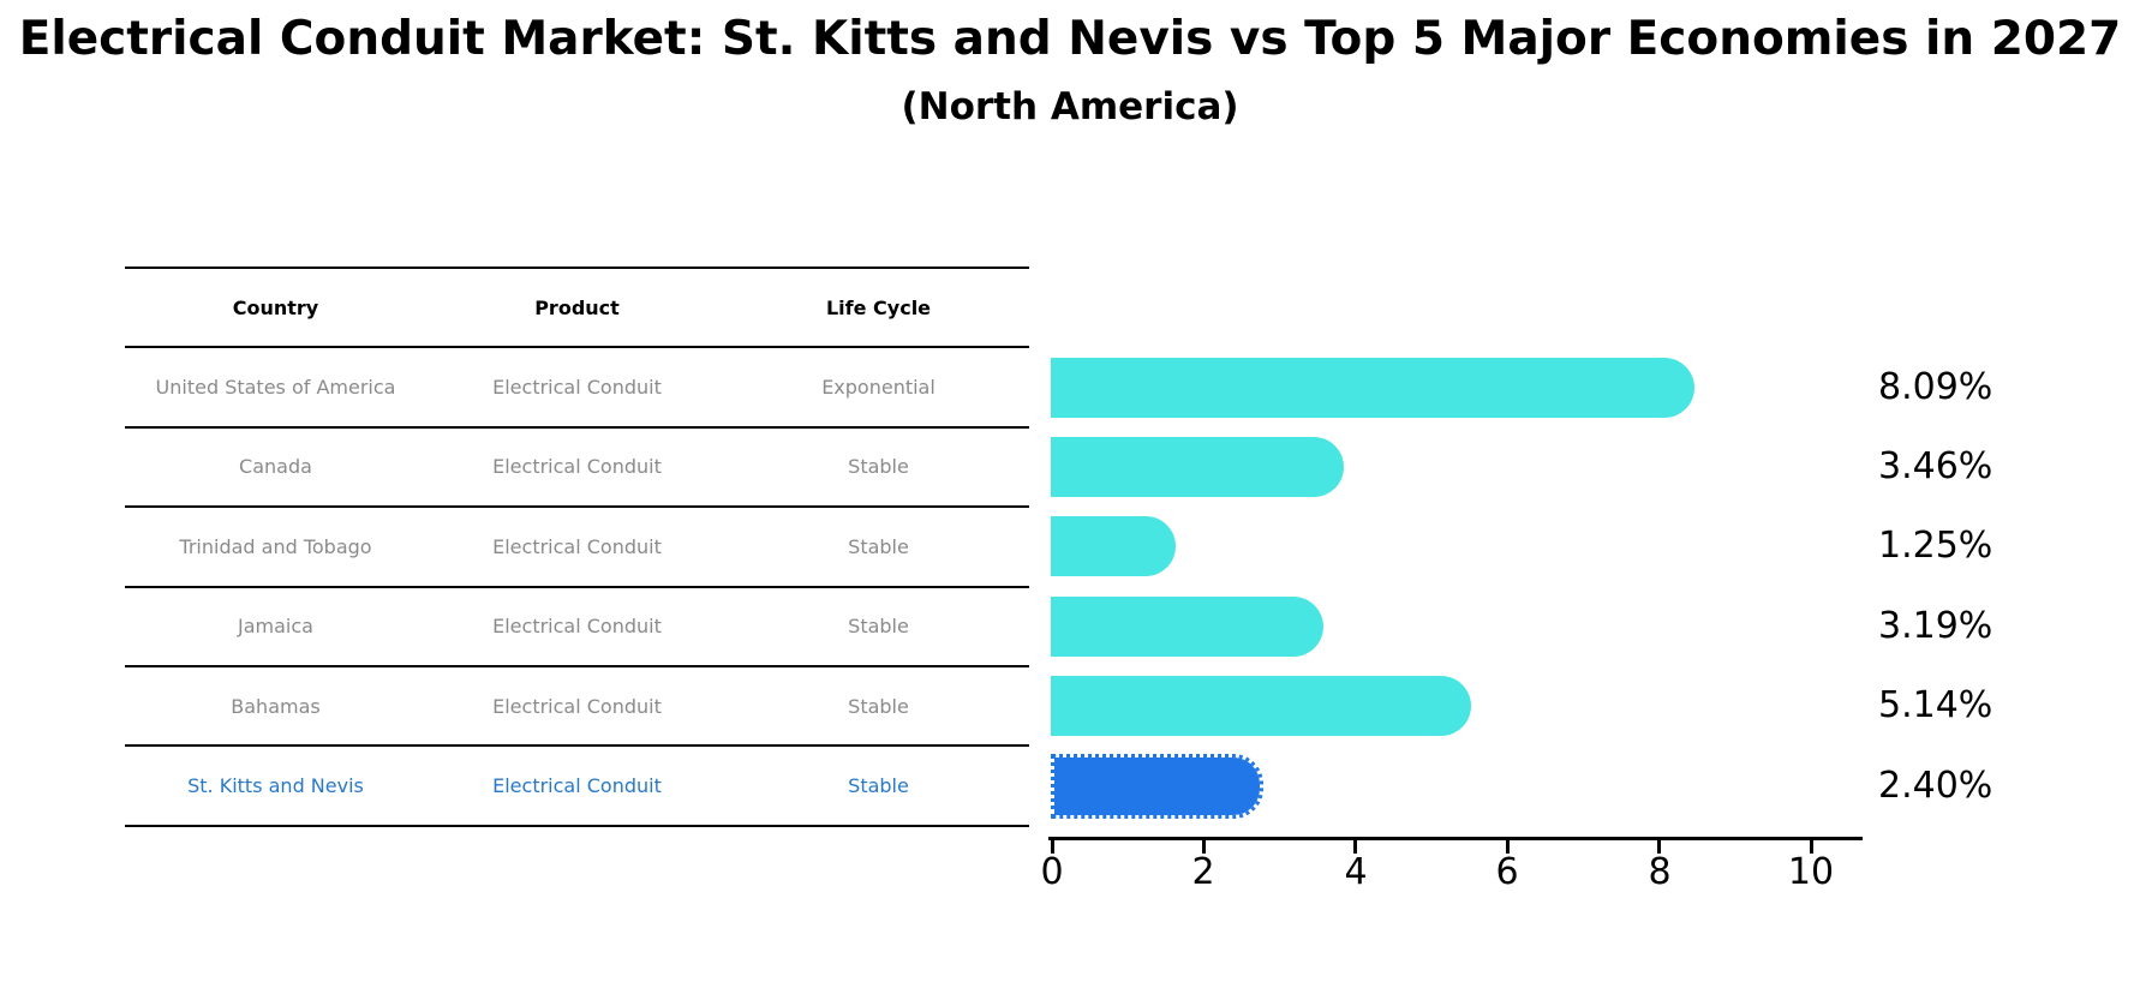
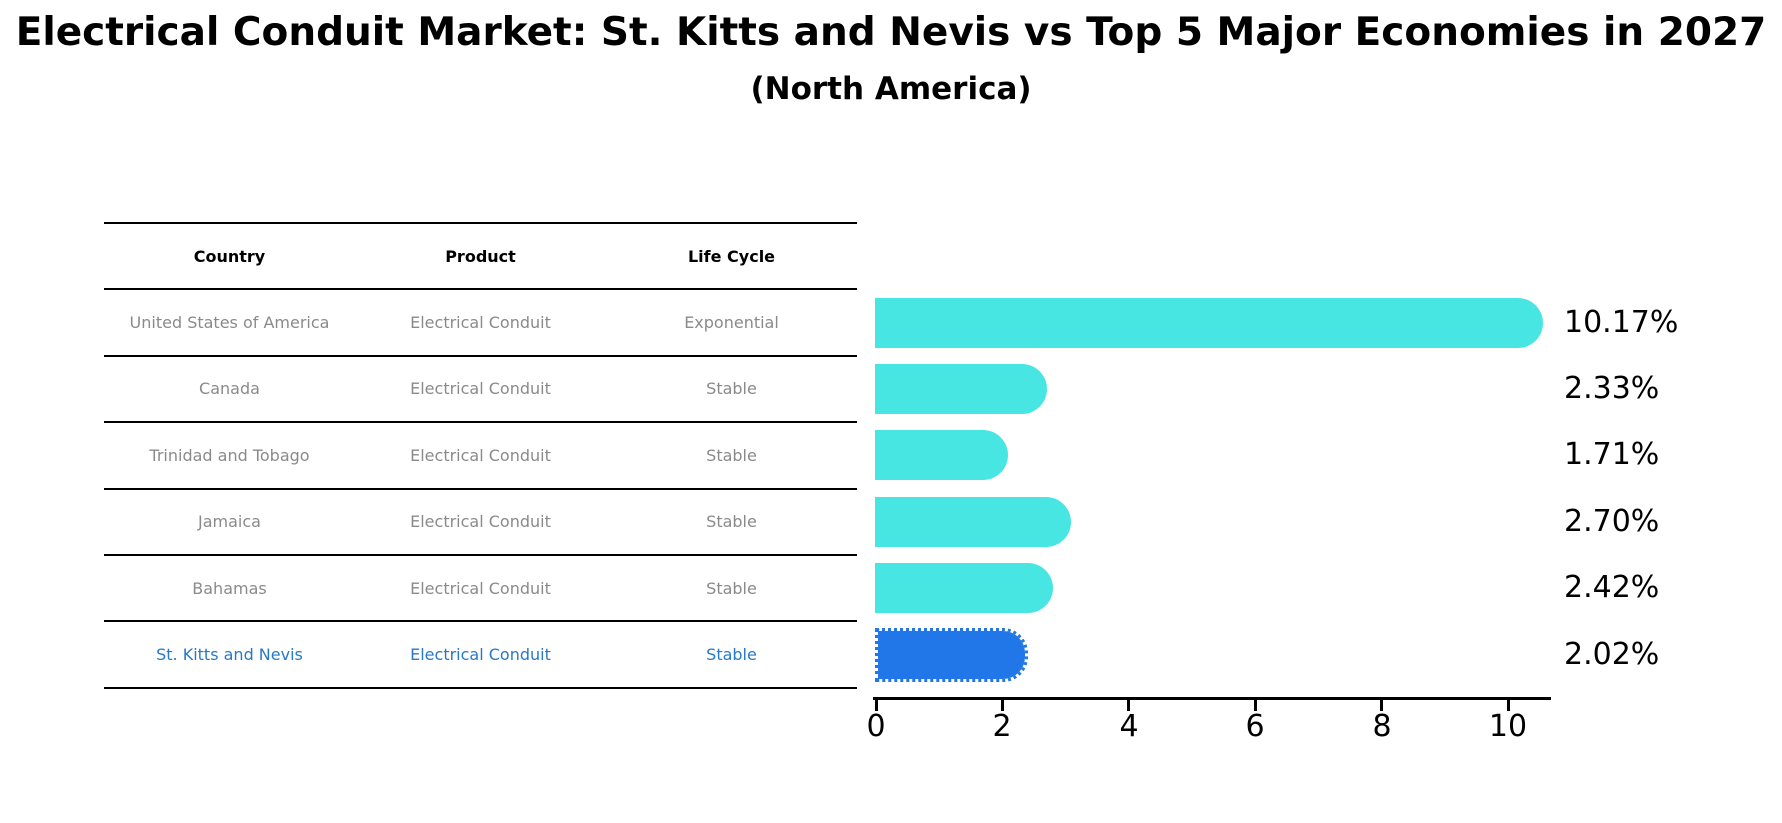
United States of America: 8.09% -> 10.17%
Canada: 3.46% -> 2.33%
Trinidad and Tobago: 1.25% -> 1.71%
Jamaica: 3.19% -> 2.70%
Bahamas: 5.14% -> 2.42%
St. Kitts and Nevis: 2.40% -> 2.02%
